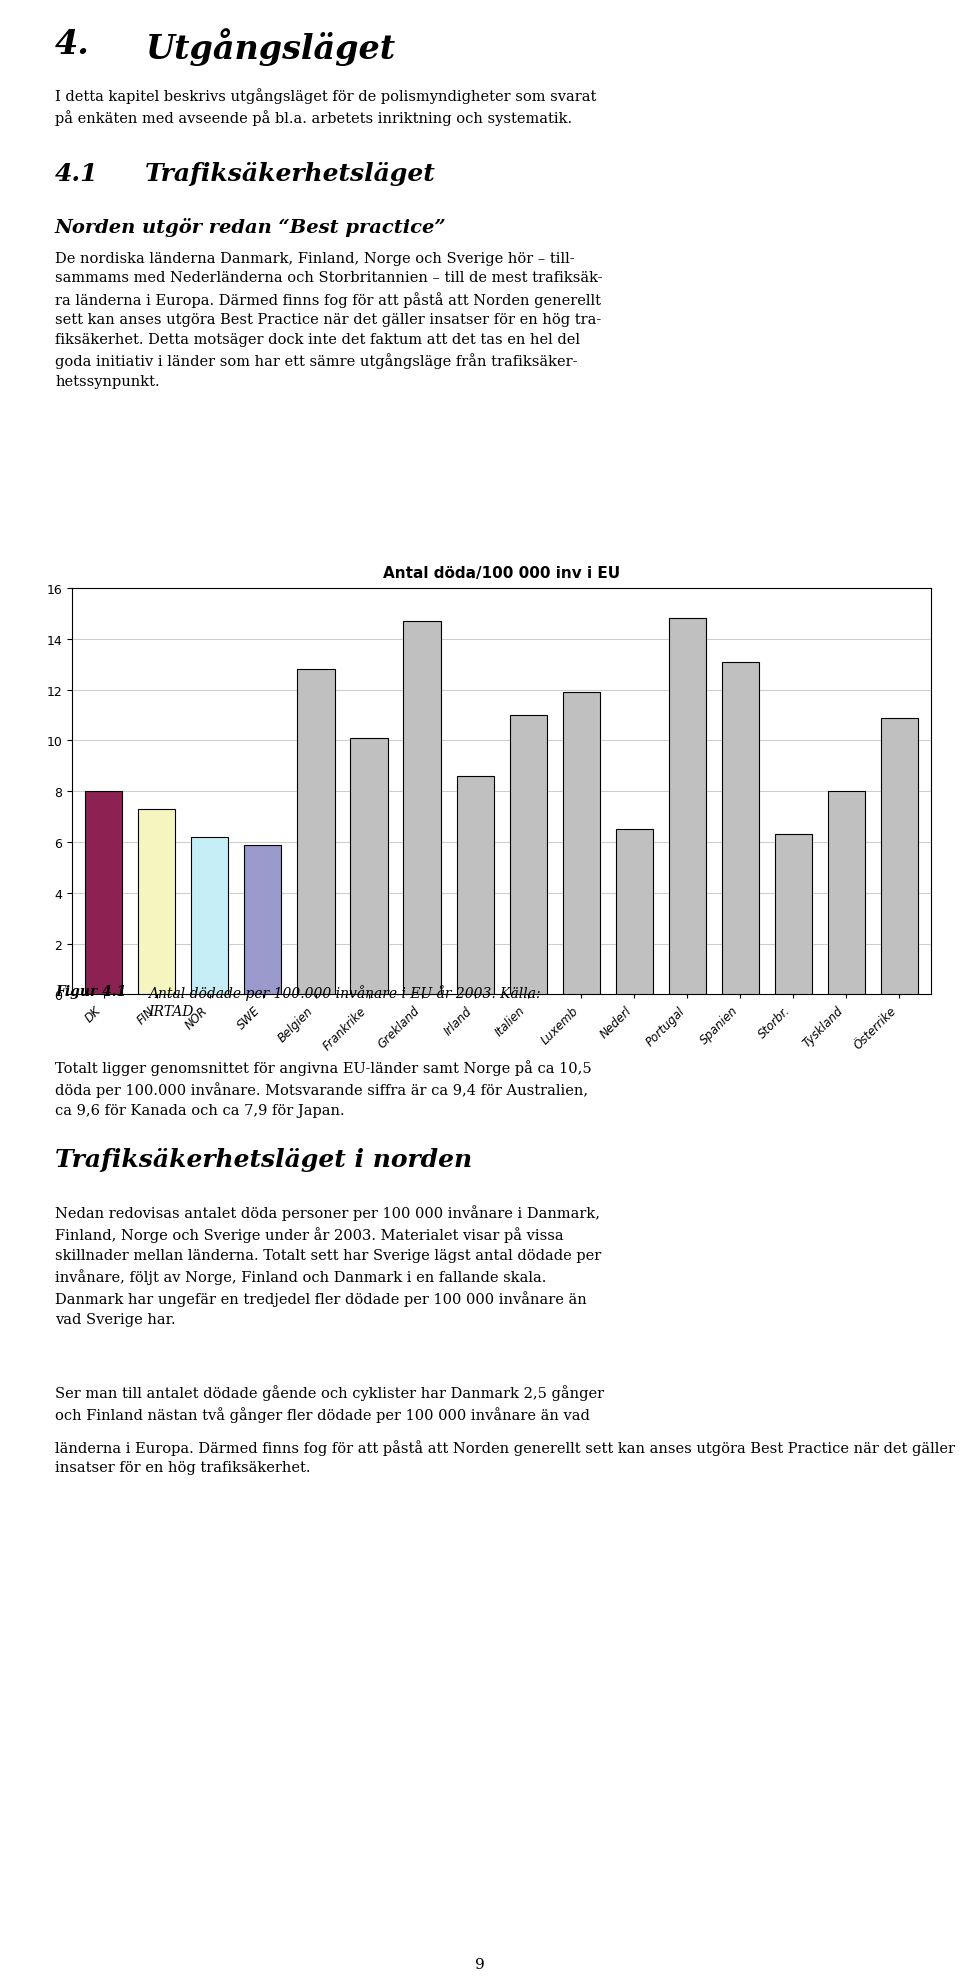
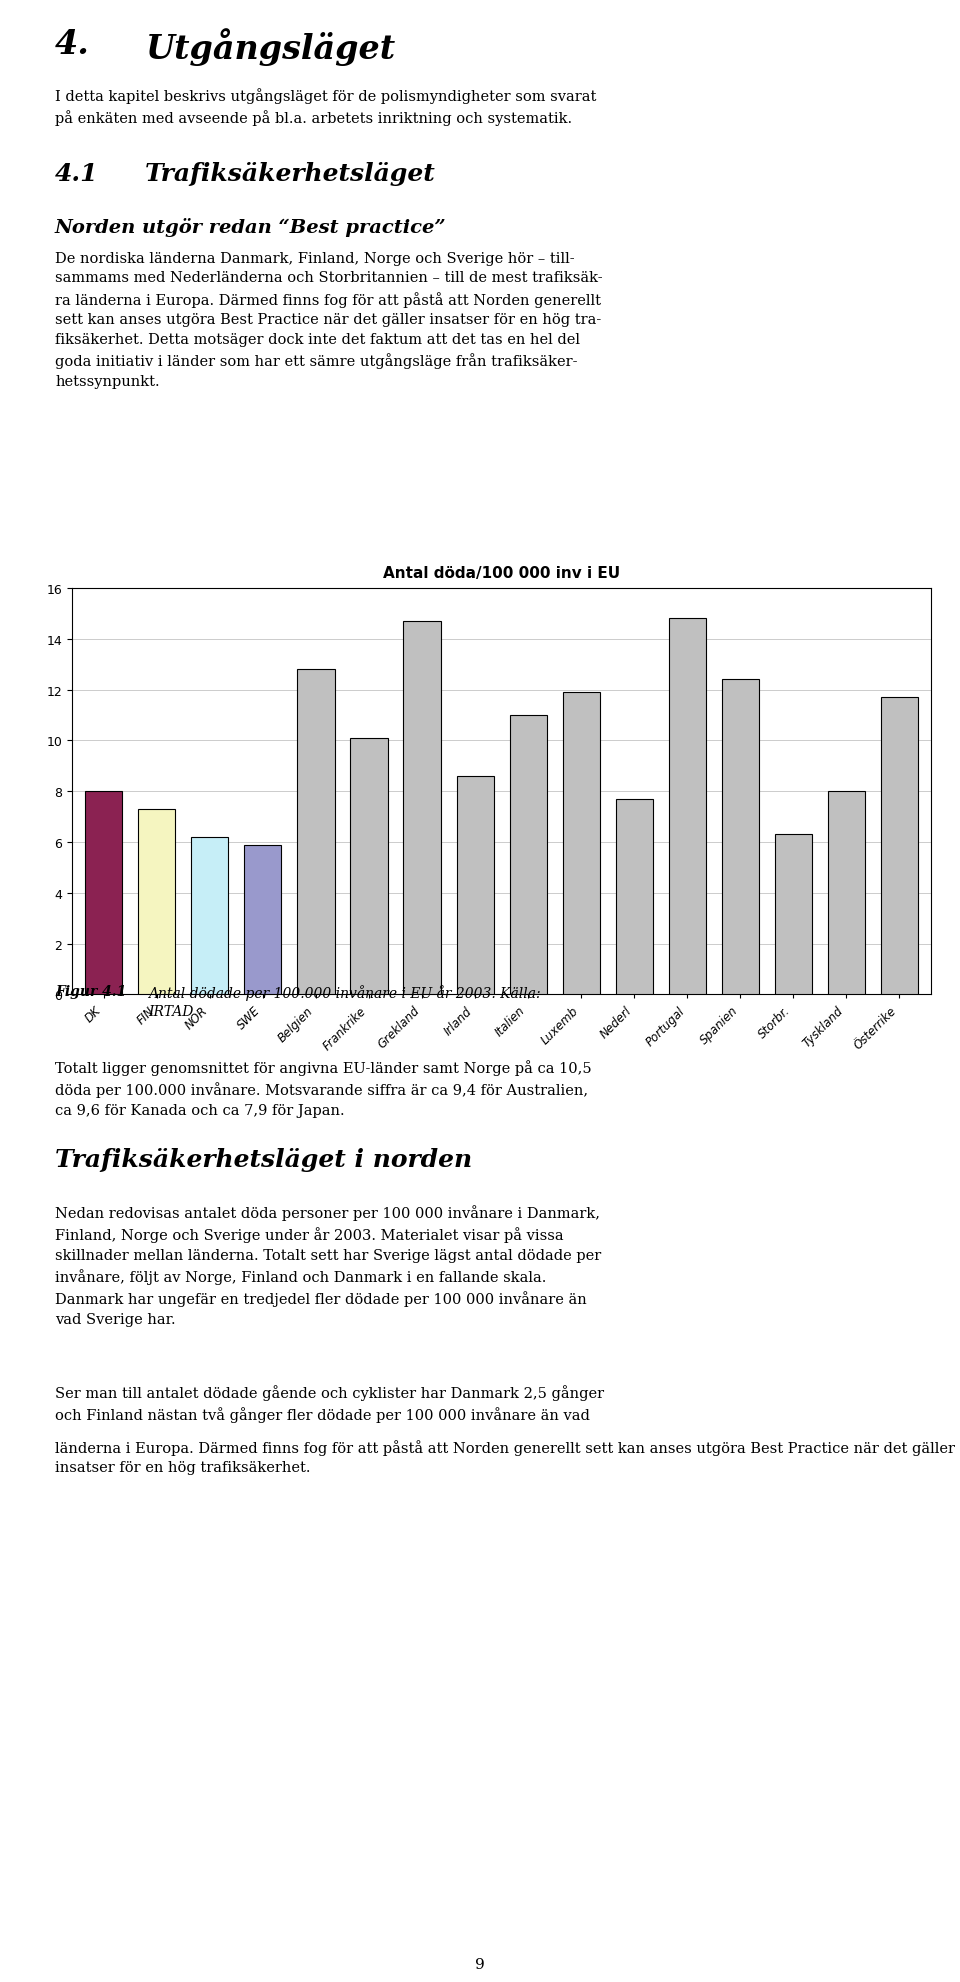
Nederl: 6.5 -> 7.7
Spanien: 13.1 -> 12.4
Österrike: 10.9 -> 11.7
